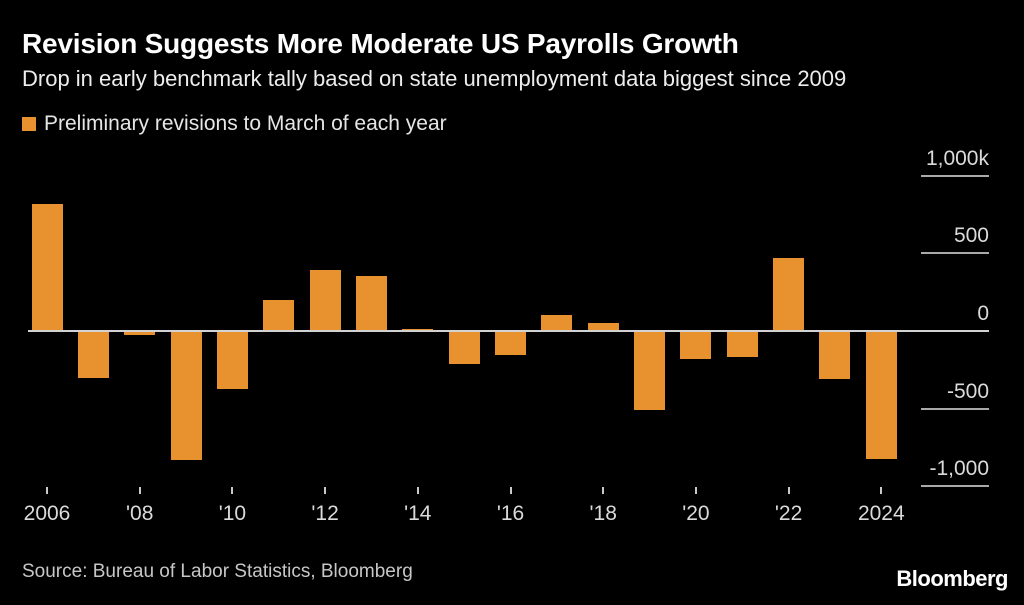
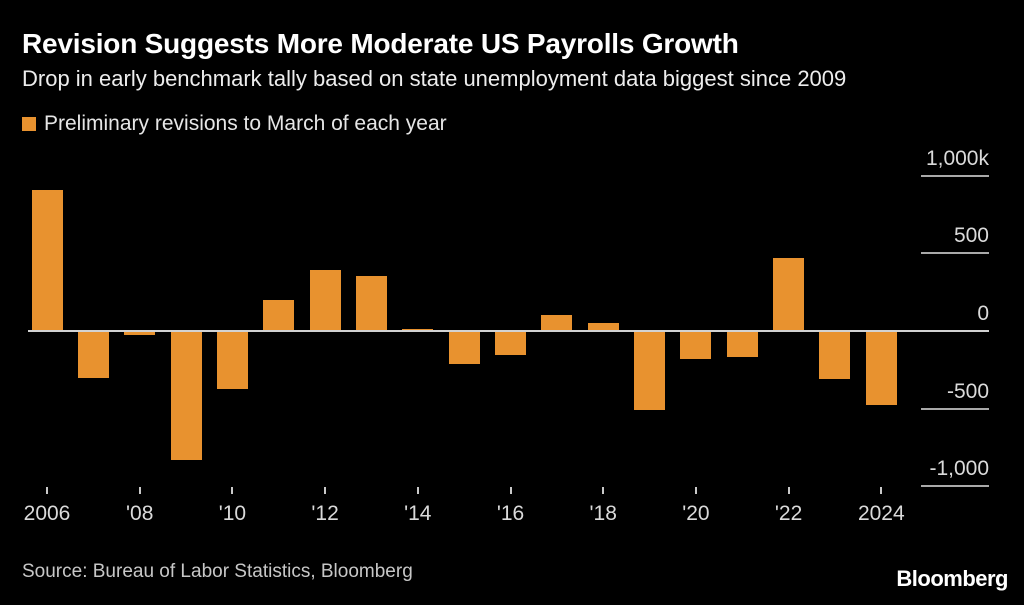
2006: 810k -> 900k
2024: -820k -> -470k
